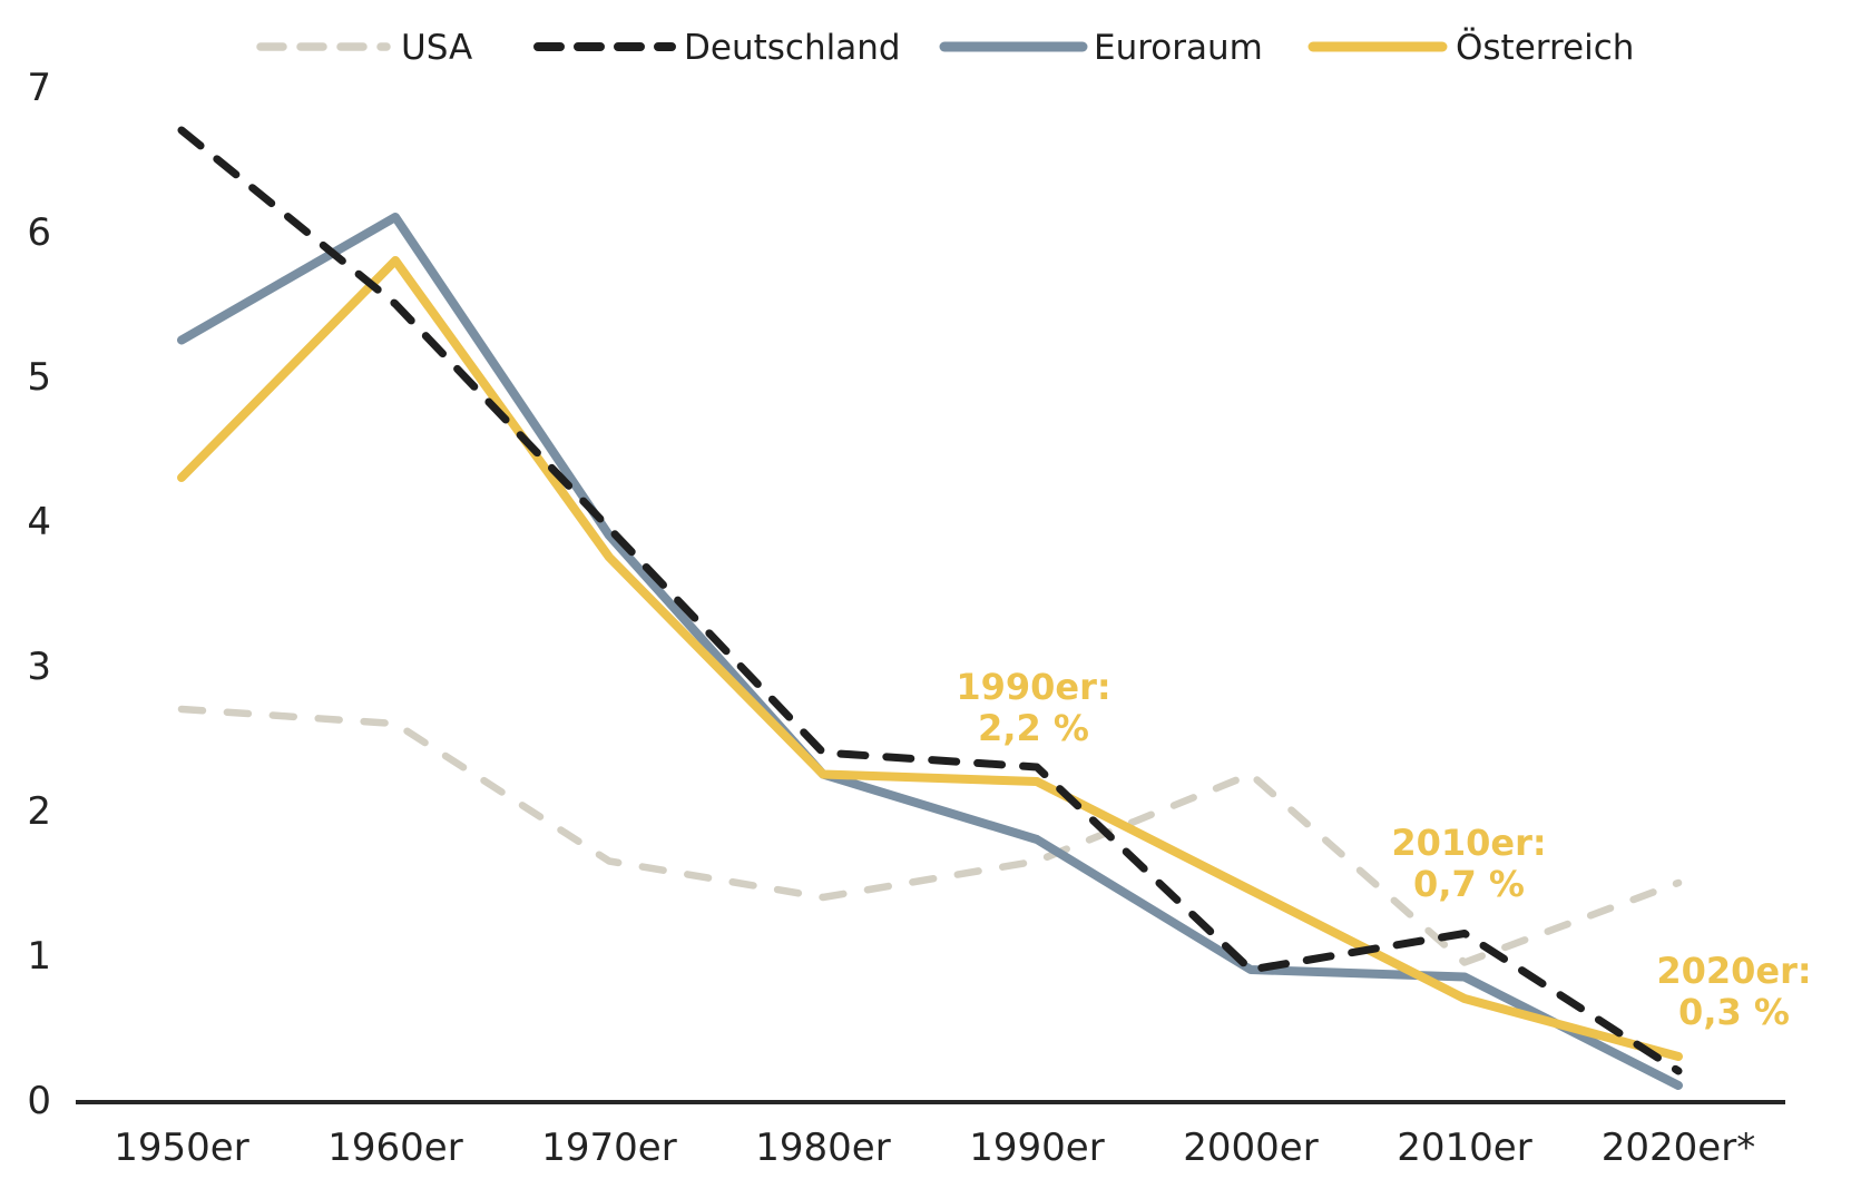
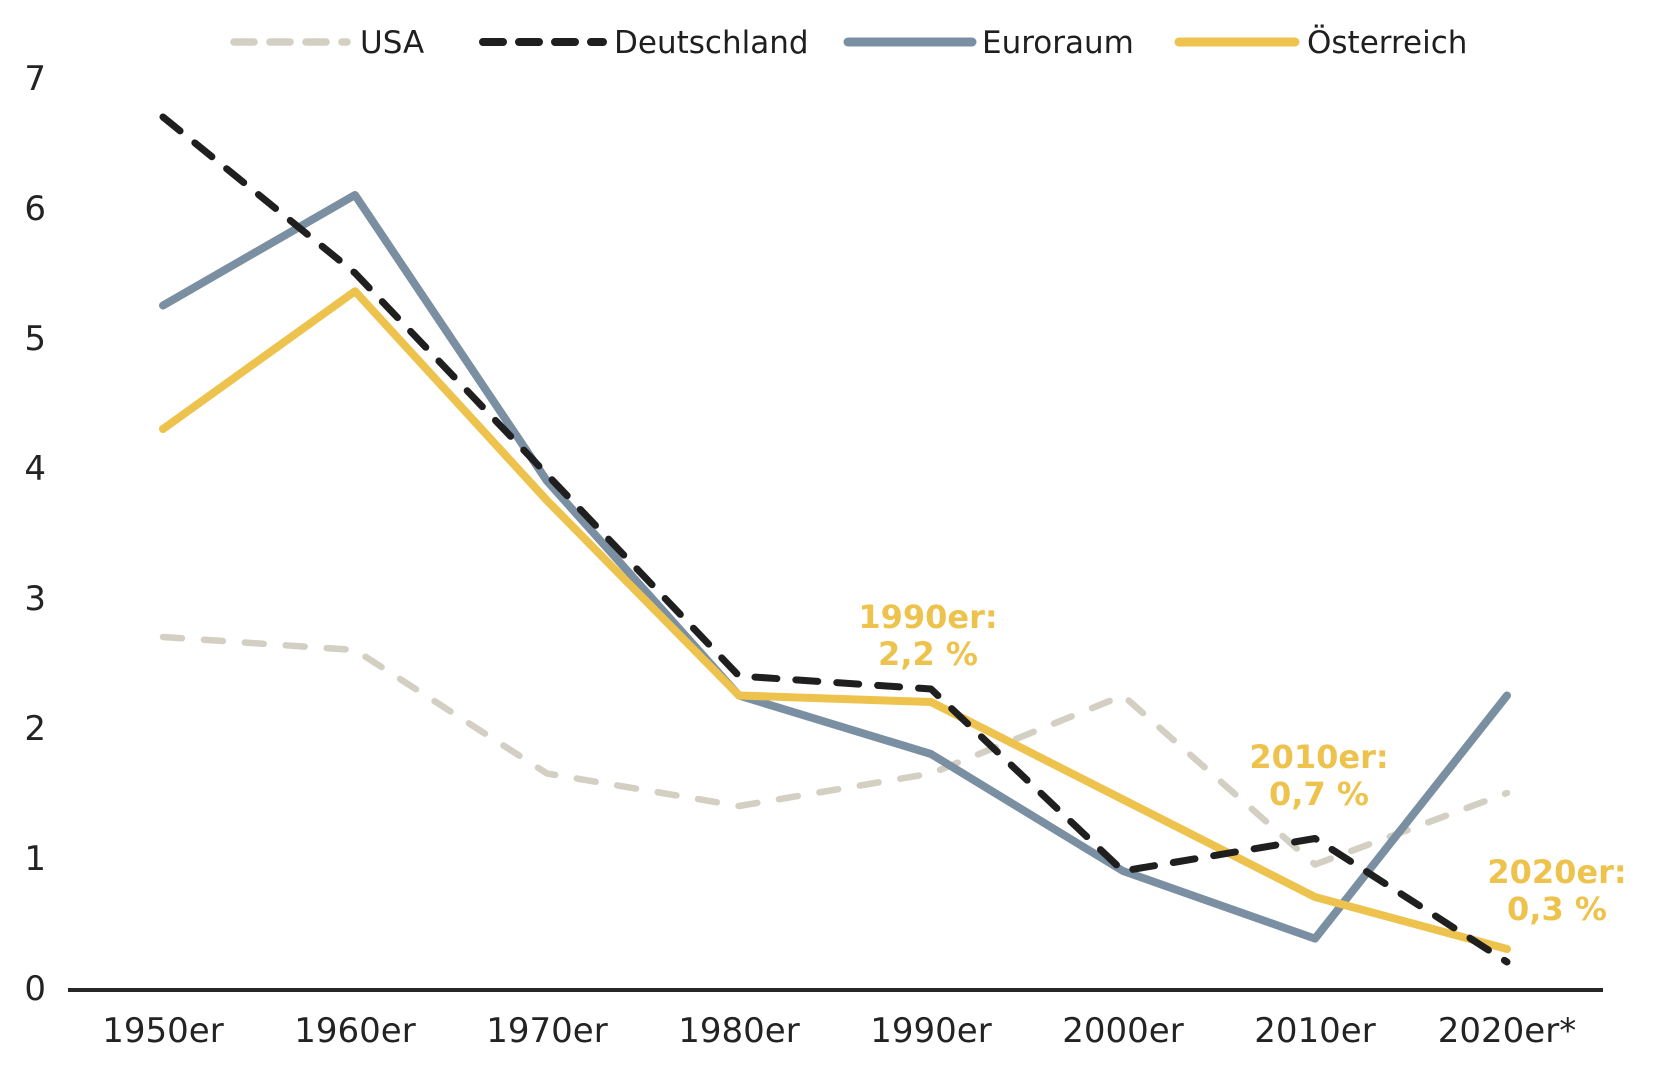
Österreich/1960er: 5.80 -> 5.36
Euroraum/2010er: 0.85 -> 0.38
Euroraum/2020er*: 0.10 -> 2.25
